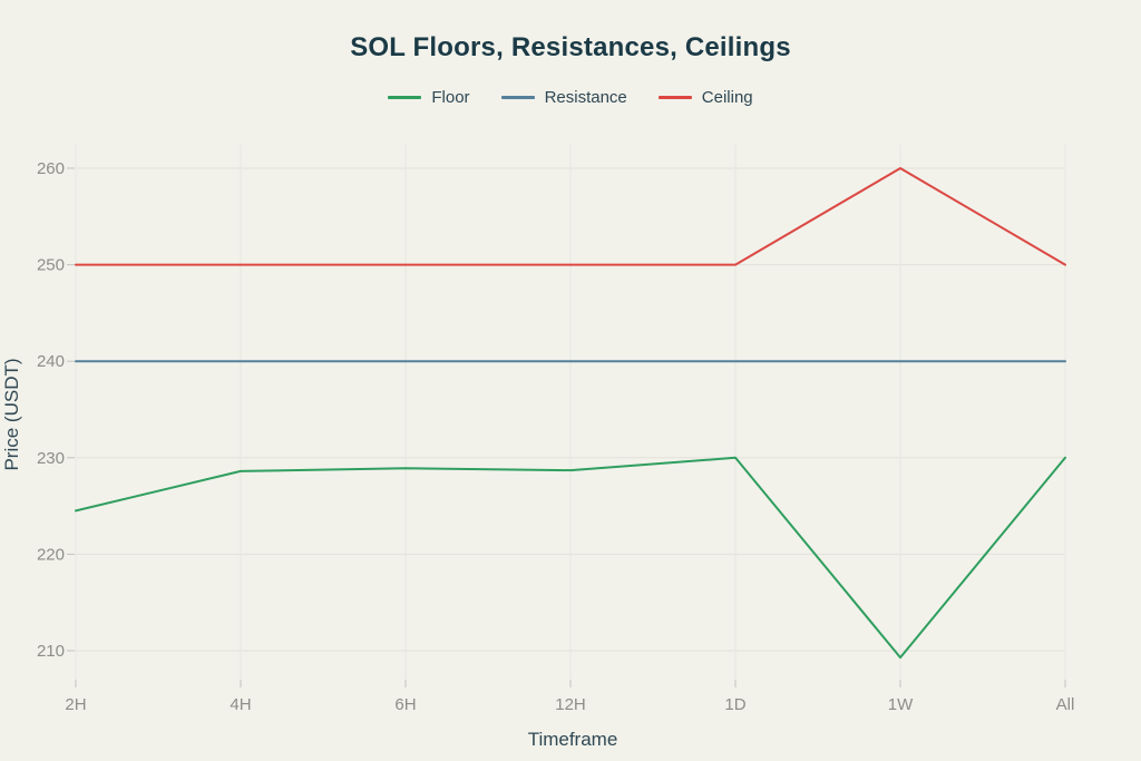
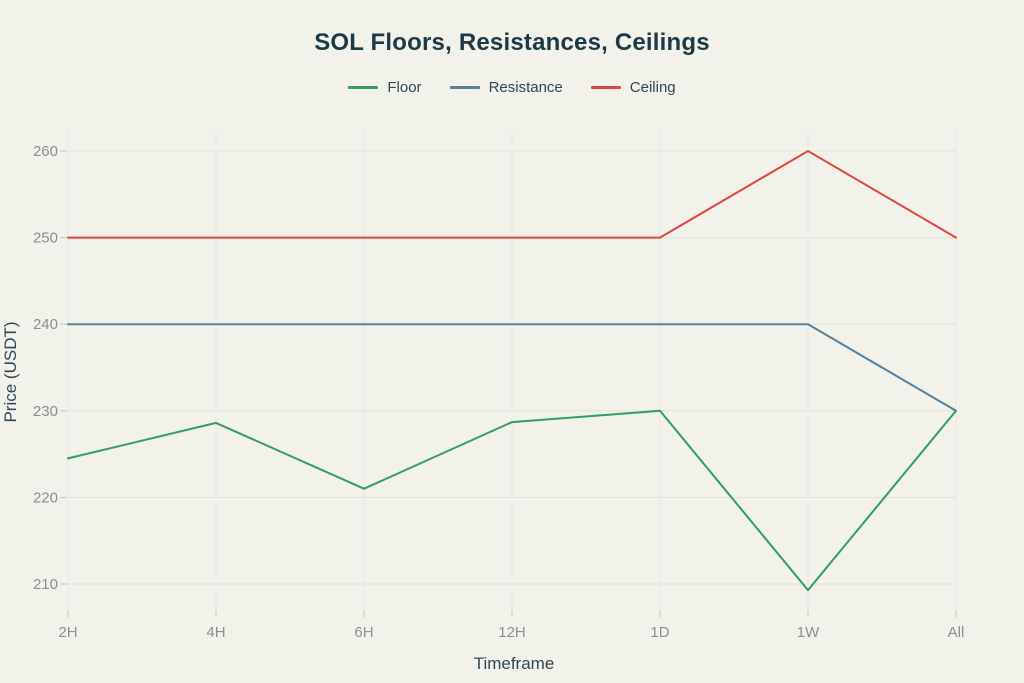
Floor/6H: 229 -> 221
Resistance/All: 240 -> 230
